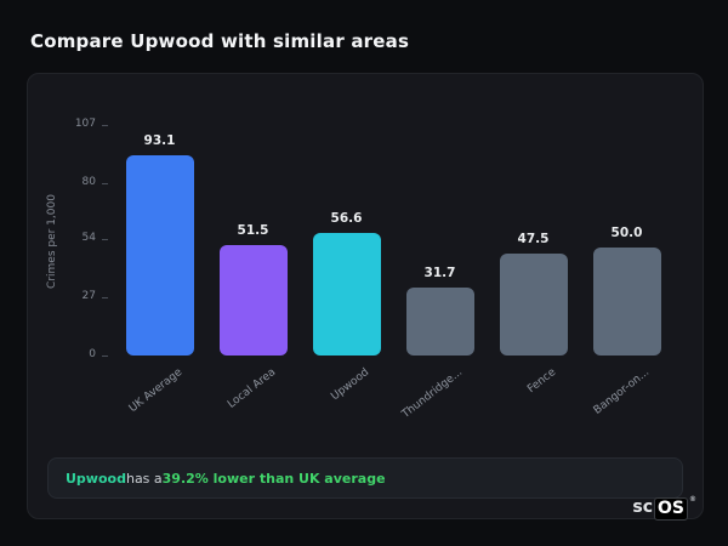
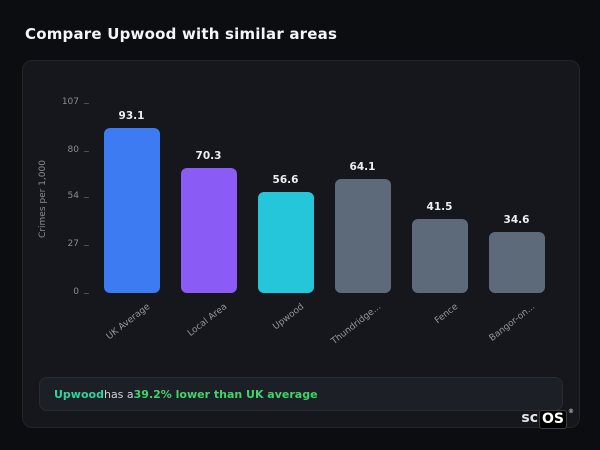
Local Area: 51.5 -> 70.3
Thundridge...: 31.7 -> 64.1
Fence: 47.5 -> 41.5
Bangor-on...: 50.0 -> 34.6
